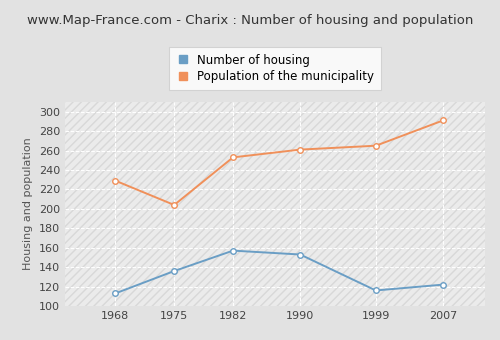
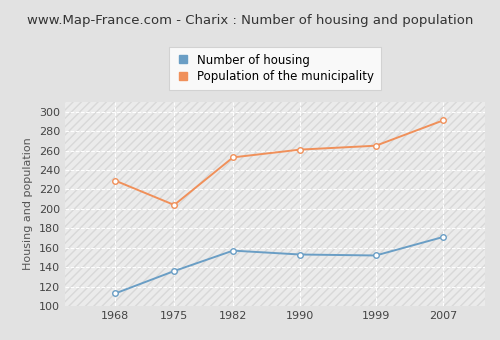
Number of housing/1999: 116 -> 152
Number of housing/2007: 122 -> 171
